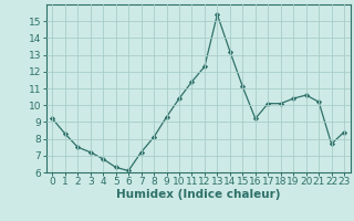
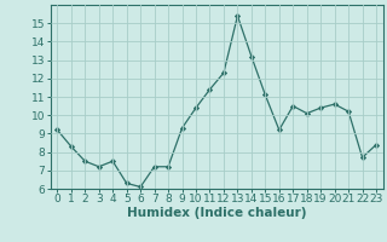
4: 6.8 -> 7.5
8: 8.1 -> 7.2
17: 10.1 -> 10.5
